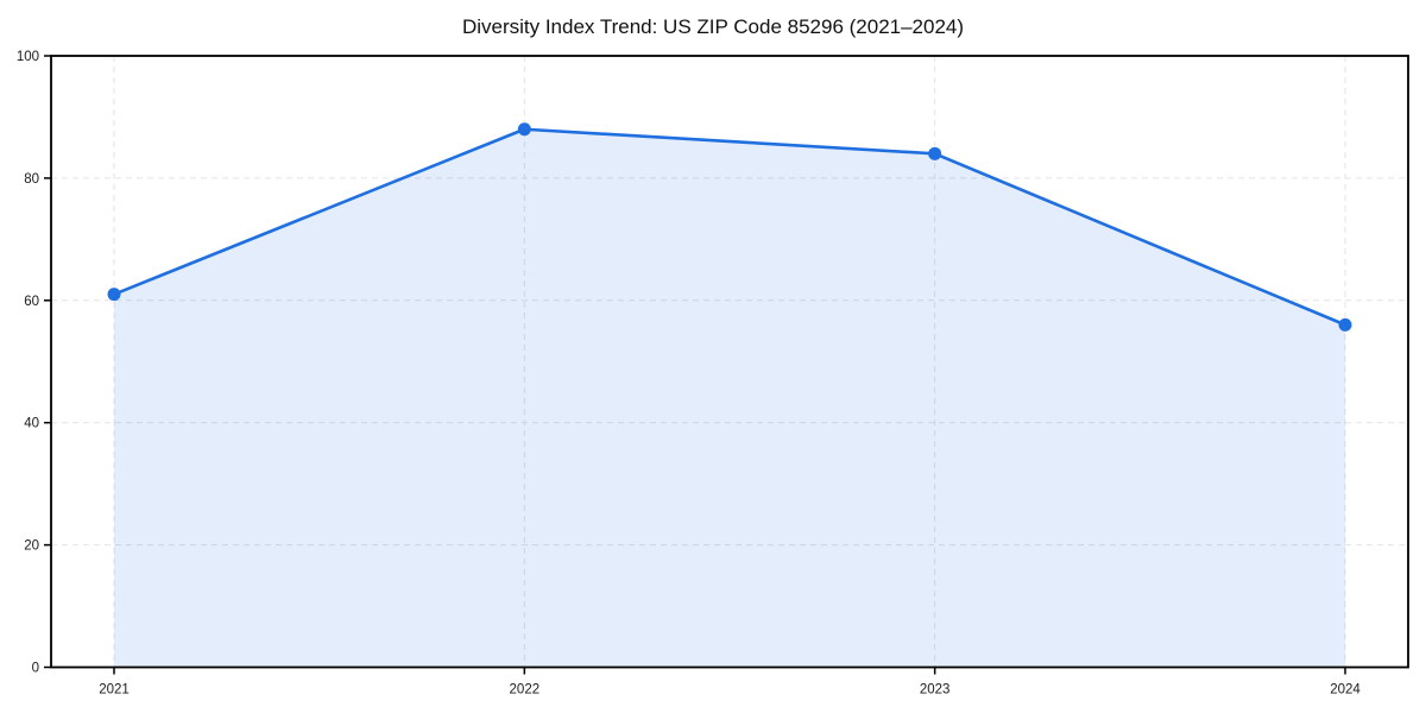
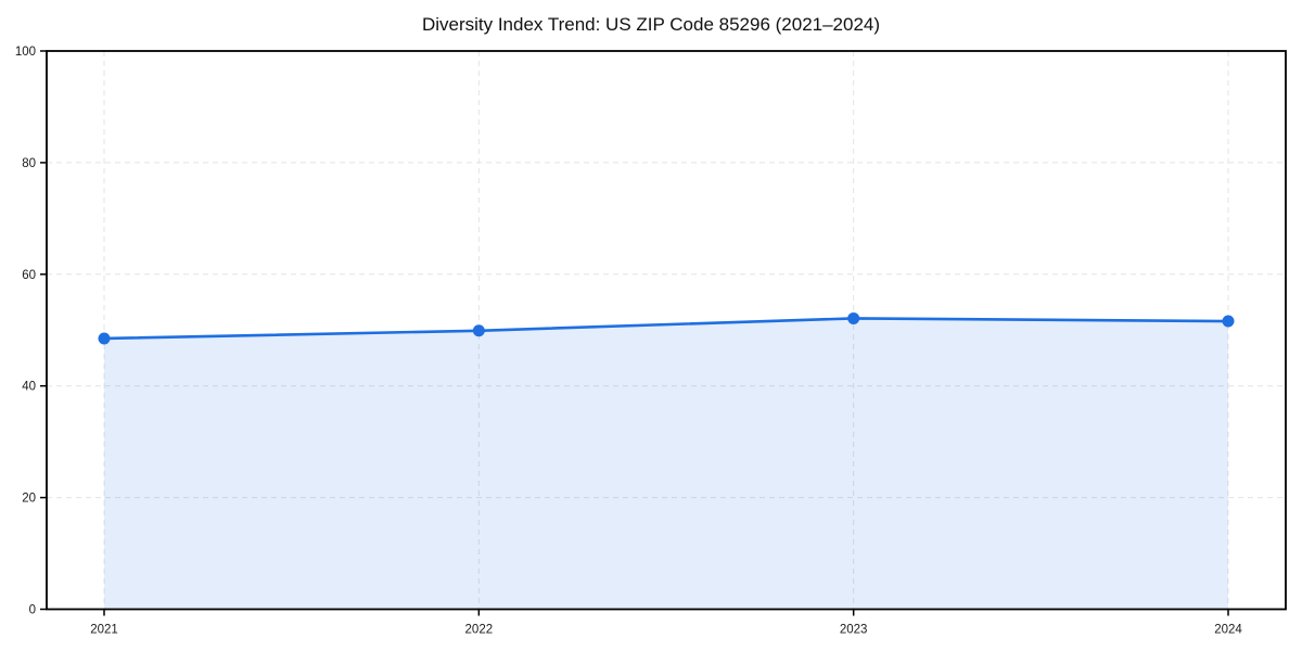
2021: 61 -> 48
2022: 88 -> 50
2023: 84 -> 52
2024: 56 -> 52
